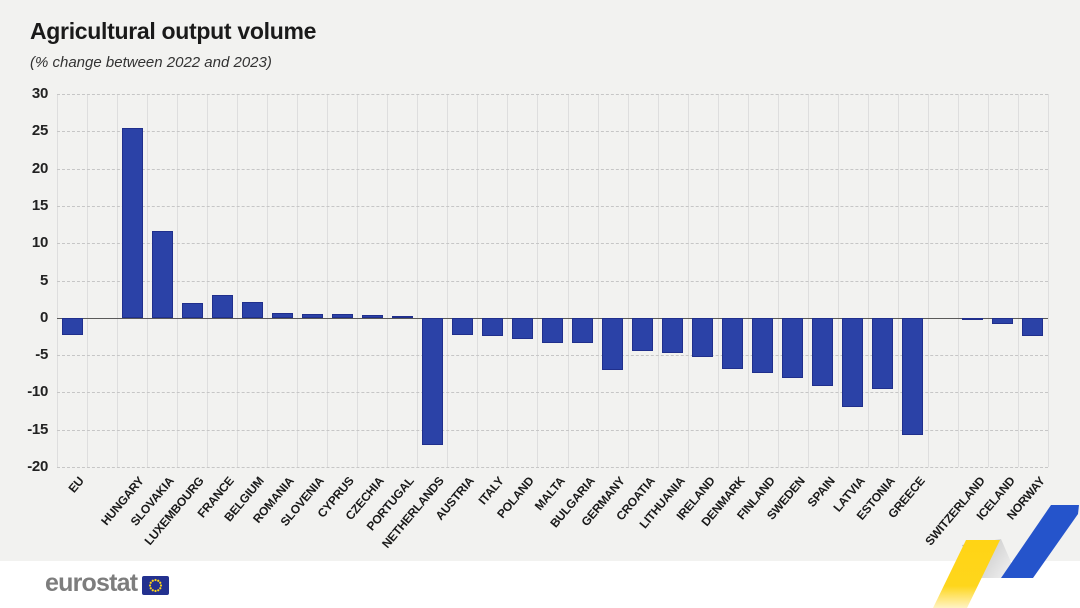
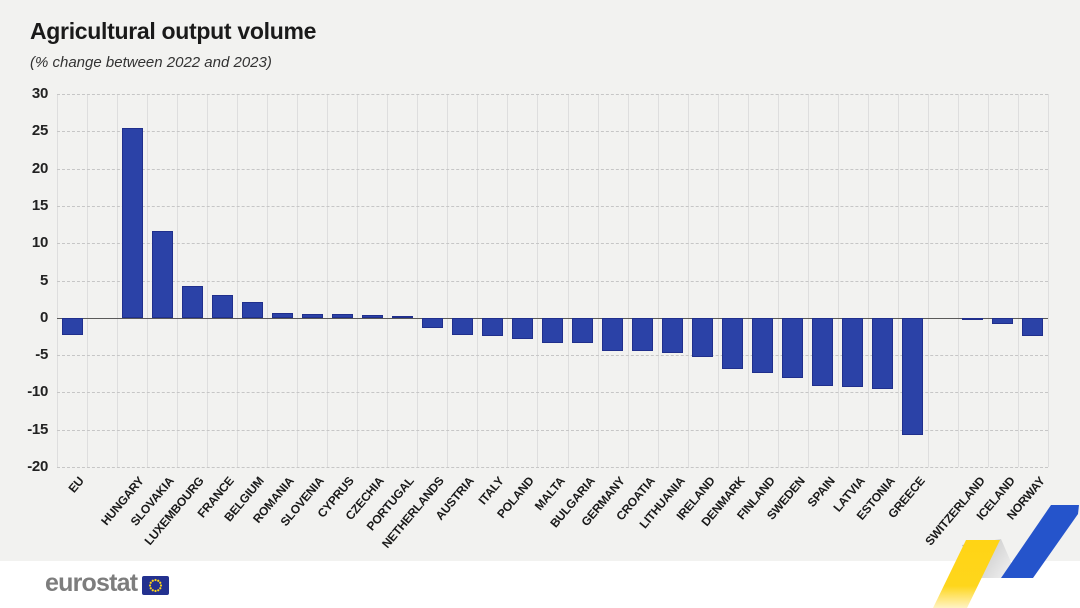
LUXEMBOURG: 2 -> 4
NETHERLANDS: -17 -> -1
GERMANY: -7 -> -4
LATVIA: -12 -> -9
